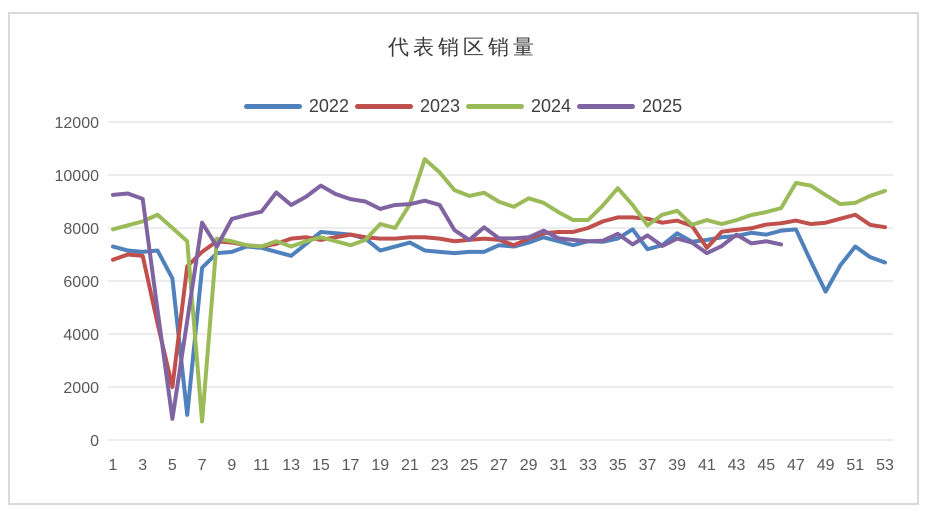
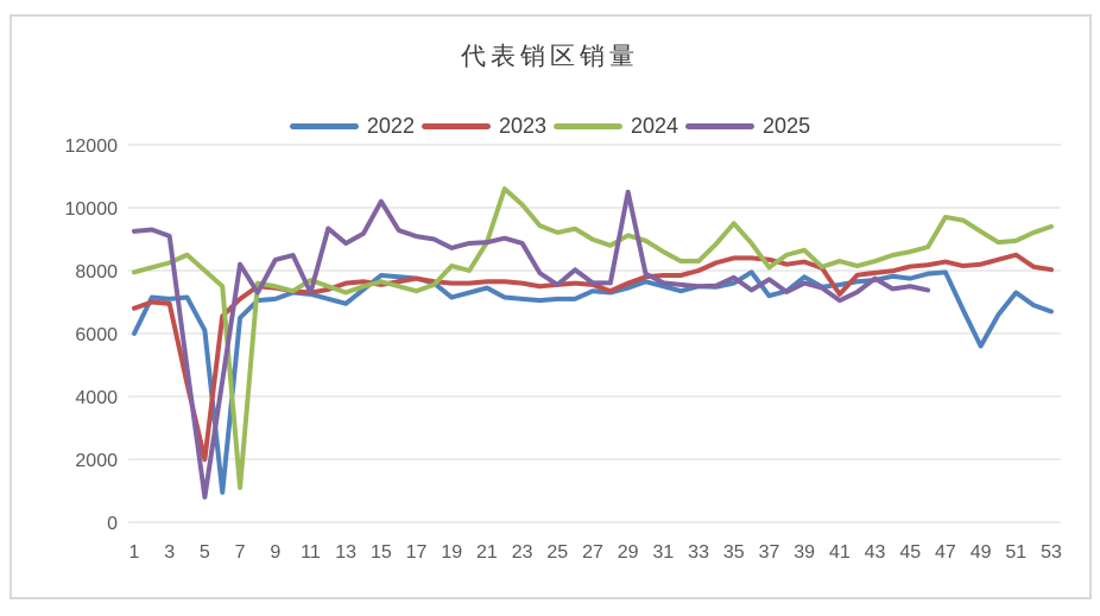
2022/1: 7300 -> 6000
2024/7: 700 -> 1100
2024/11: 7300 -> 7700
2025/11: 8600 -> 7300
2025/15: 9600 -> 10200
2025/29: 7600 -> 10500
